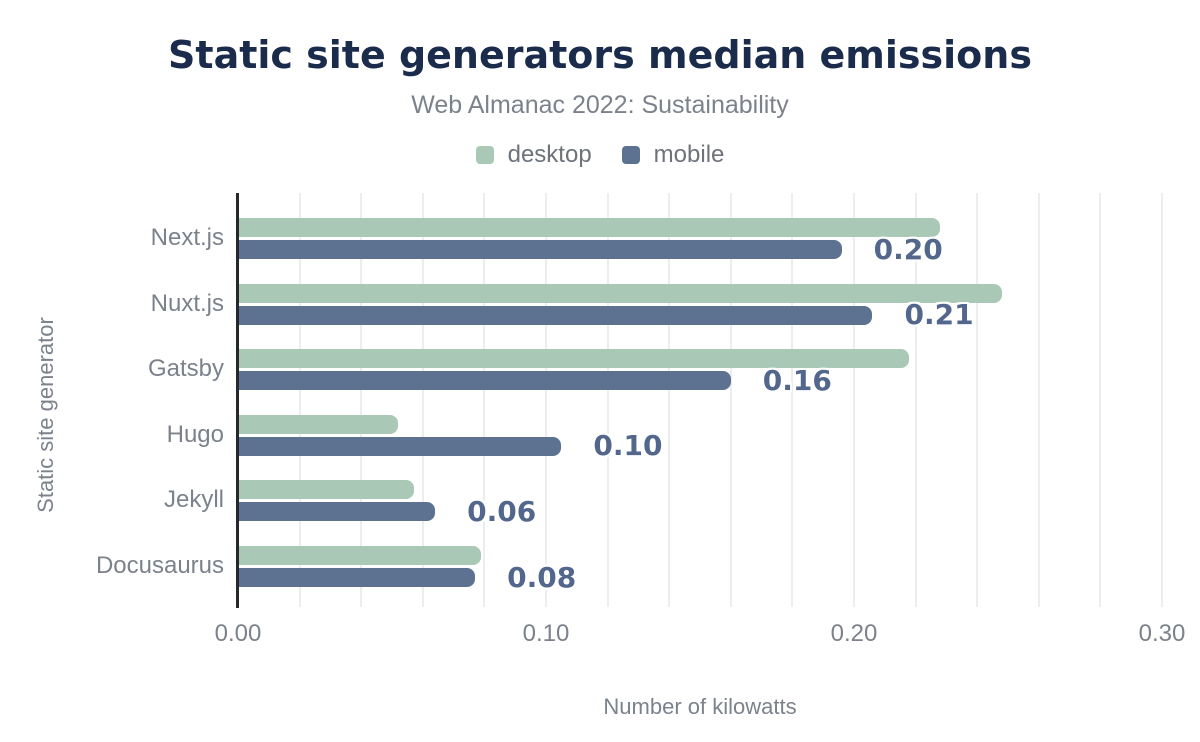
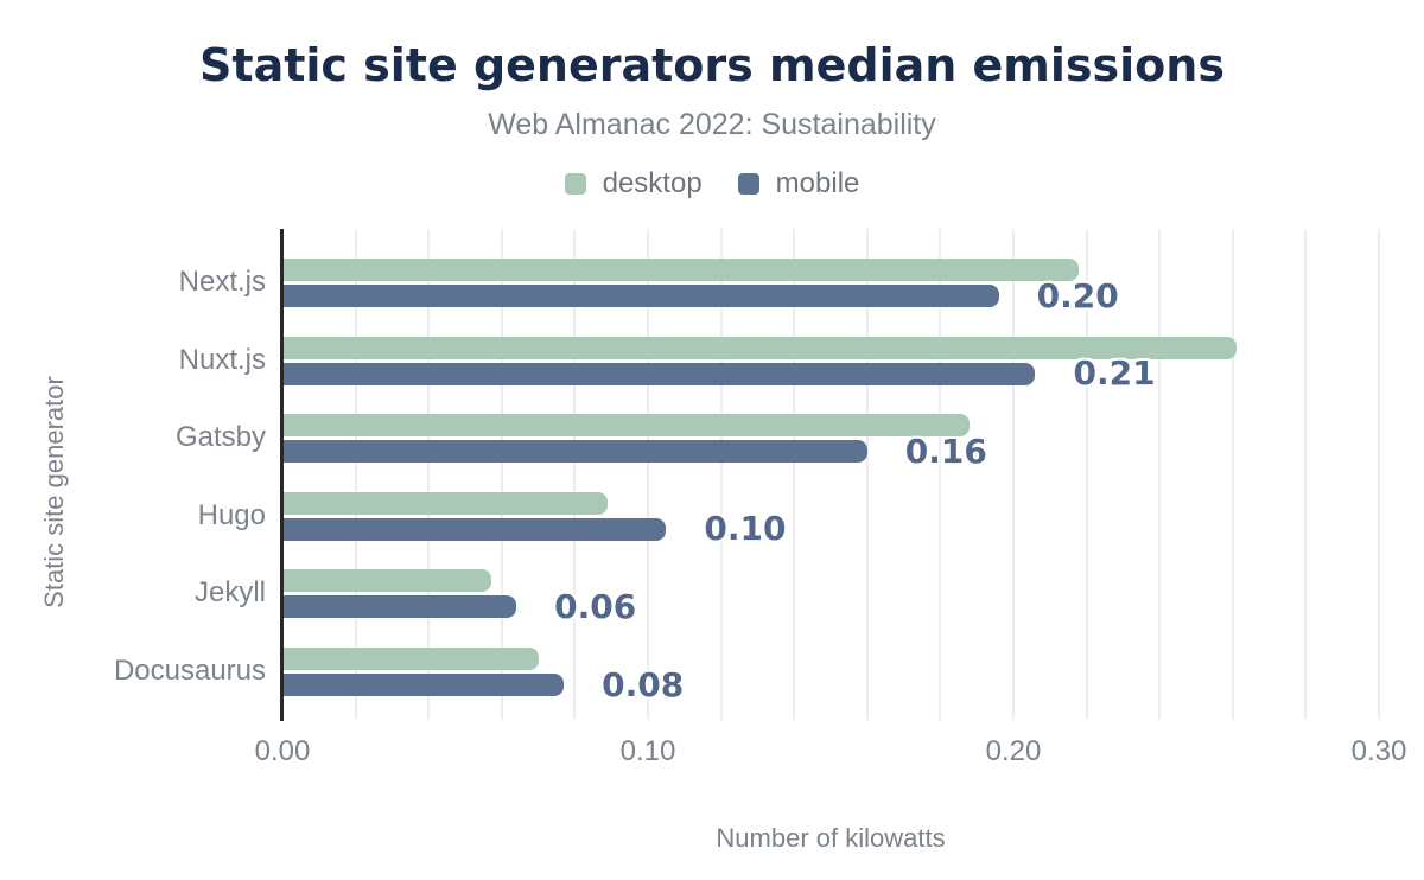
desktop/Next.js: 0.228 -> 0.218
desktop/Nuxt.js: 0.248 -> 0.261
desktop/Gatsby: 0.218 -> 0.188
desktop/Hugo: 0.052 -> 0.089
desktop/Docusaurus: 0.079 -> 0.070
